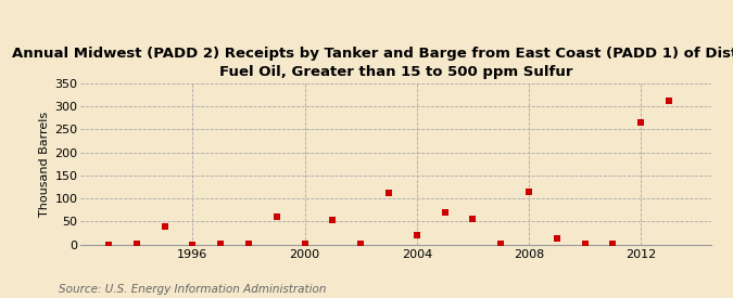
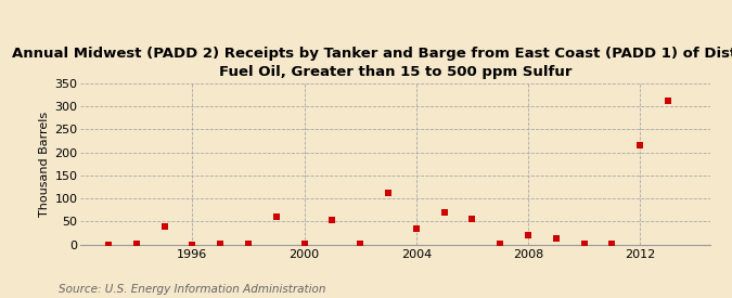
2004: 20 -> 35
2008: 115 -> 20
2012: 265 -> 215
